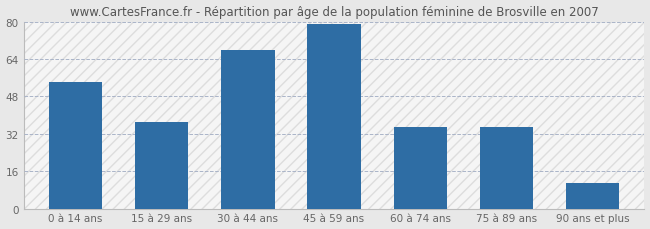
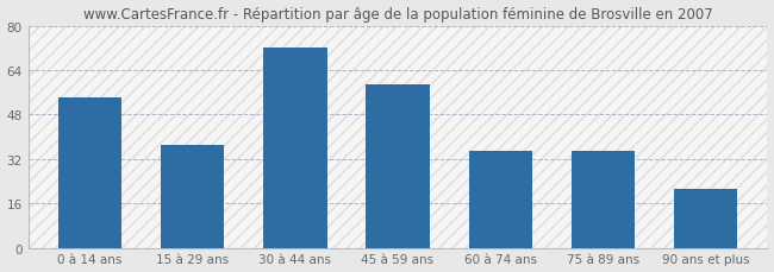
30 à 44 ans: 68 -> 72
45 à 59 ans: 79 -> 59
90 ans et plus: 11 -> 21
